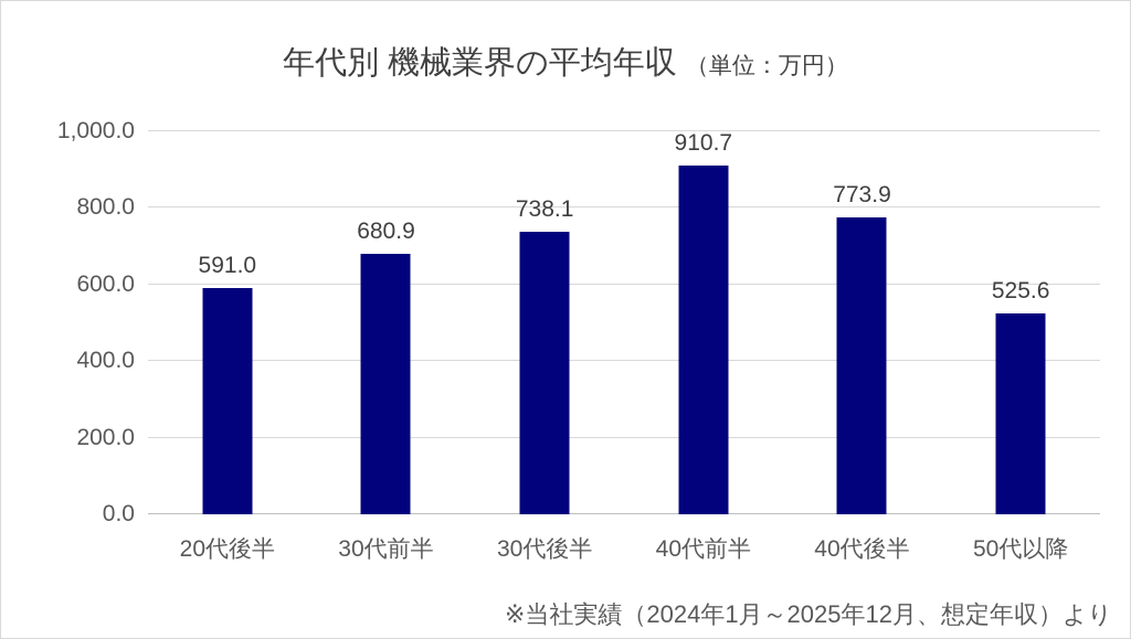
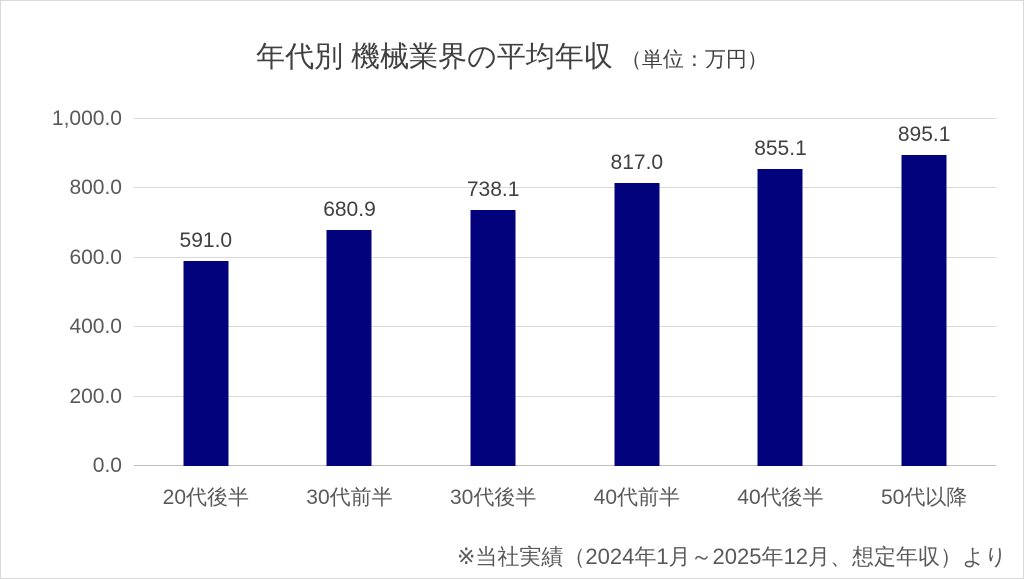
40代前半: 910.7 -> 817.0
40代後半: 773.9 -> 855.1
50代以降: 525.6 -> 895.1
